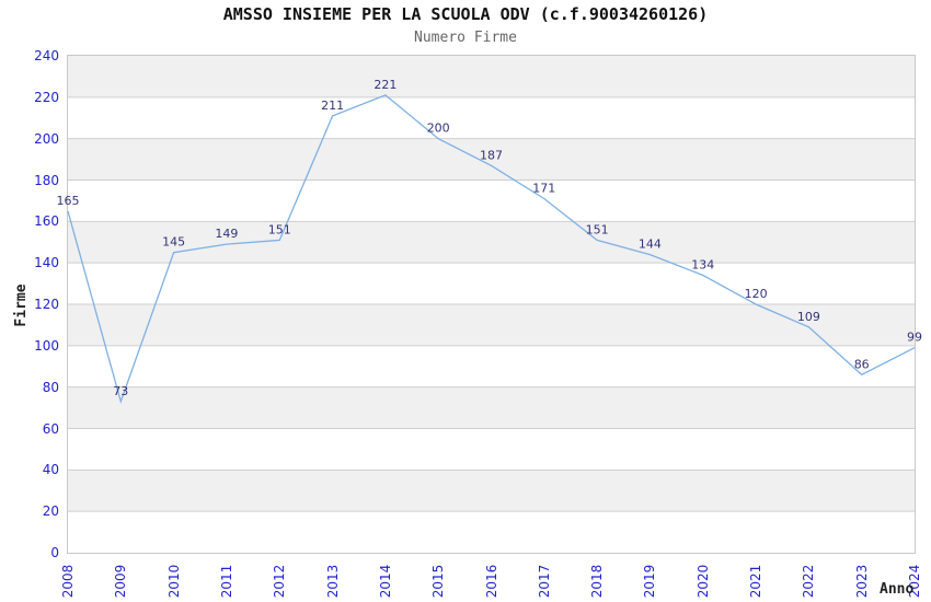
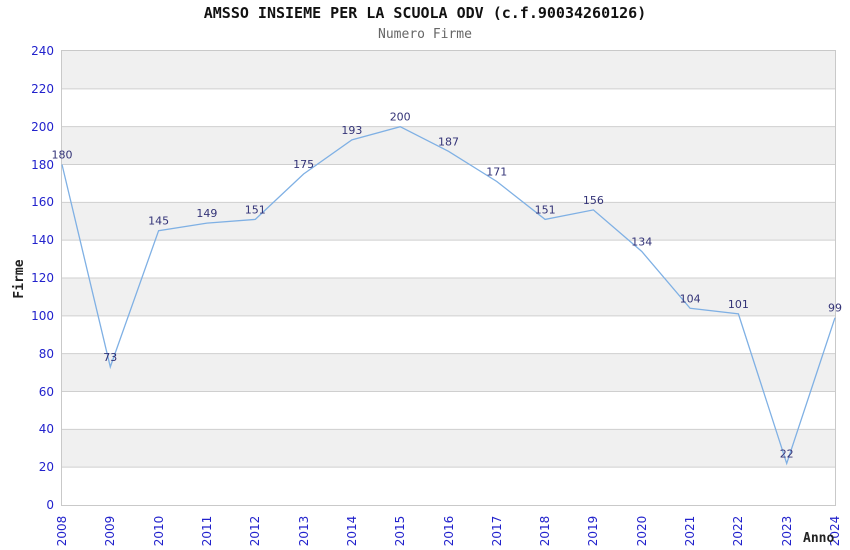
2008: 165 -> 180
2013: 211 -> 175
2014: 221 -> 193
2019: 144 -> 156
2021: 120 -> 104
2022: 109 -> 101
2023: 86 -> 22
